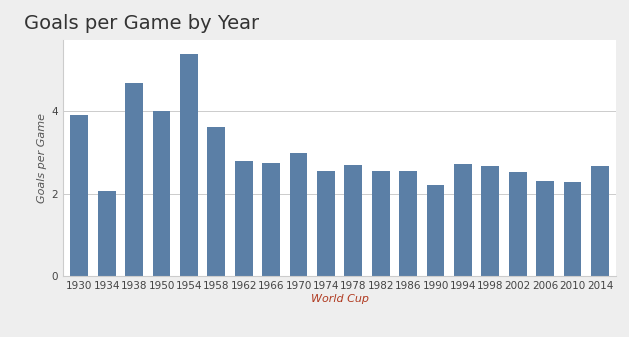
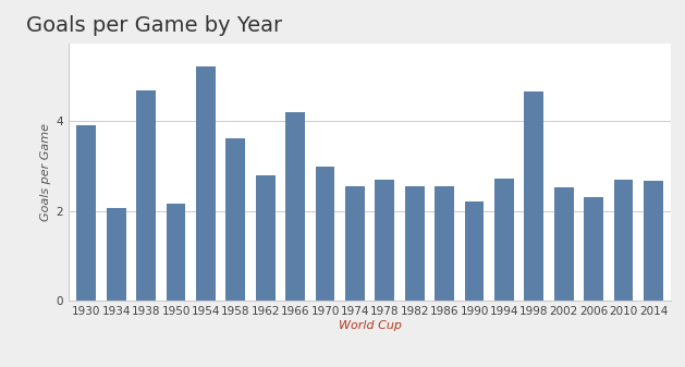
1950: 4.00 -> 2.15
1954: 5.38 -> 5.20
1966: 2.74 -> 4.20
1998: 2.67 -> 4.65
2010: 2.27 -> 2.70
